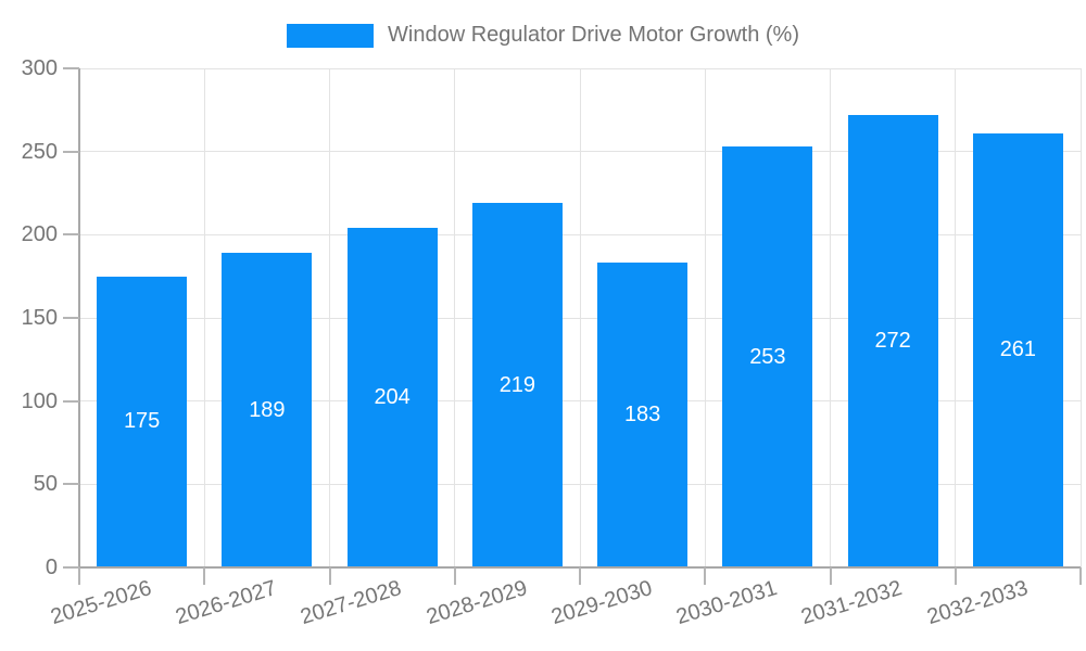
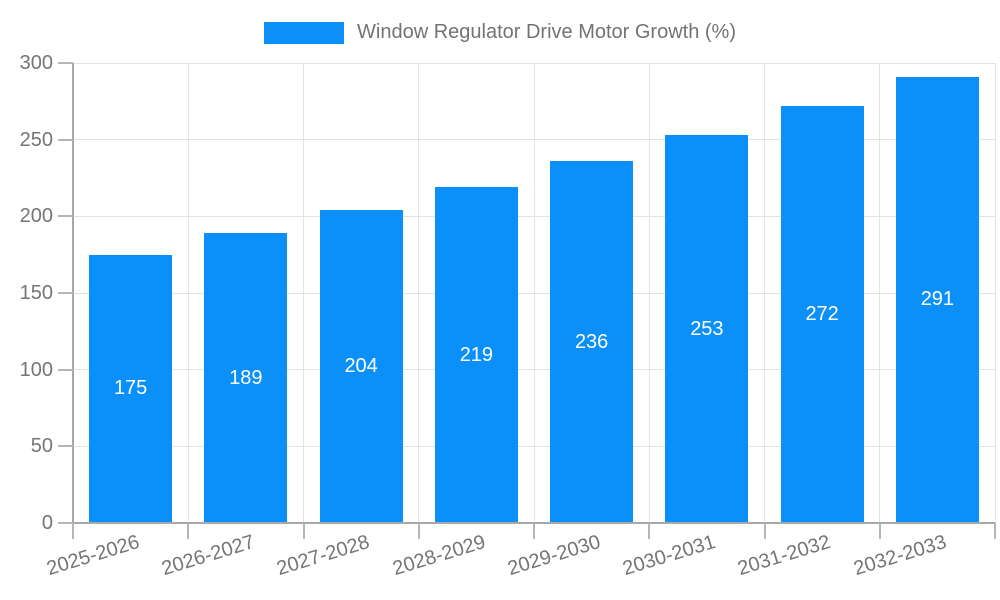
2029-2030: 183 -> 236
2032-2033: 261 -> 291
